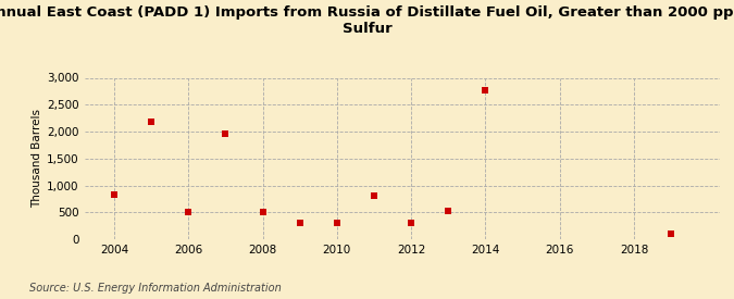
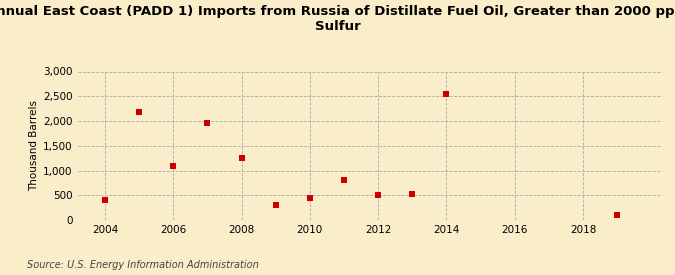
2004: 820 -> 400
2006: 510 -> 1,100
2008: 510 -> 1,250
2010: 300 -> 450
2012: 310 -> 500
2014: 2,760 -> 2,550
